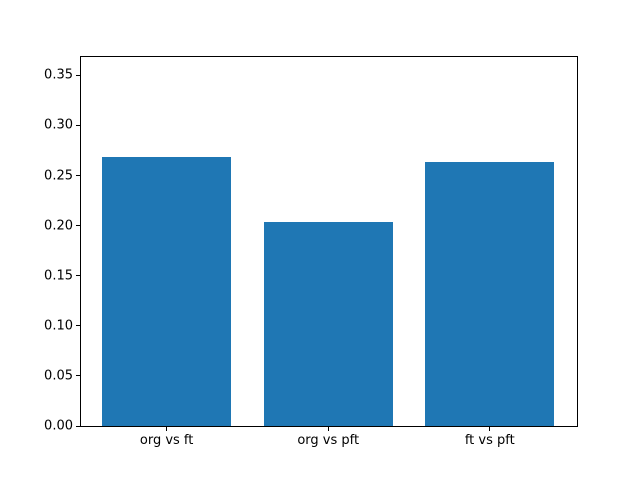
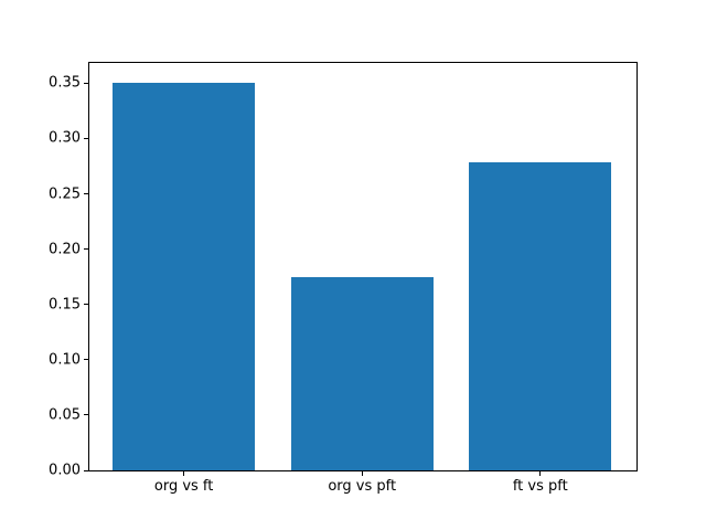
org vs ft: 0.269 -> 0.350
org vs pft: 0.204 -> 0.175
ft vs pft: 0.264 -> 0.278
